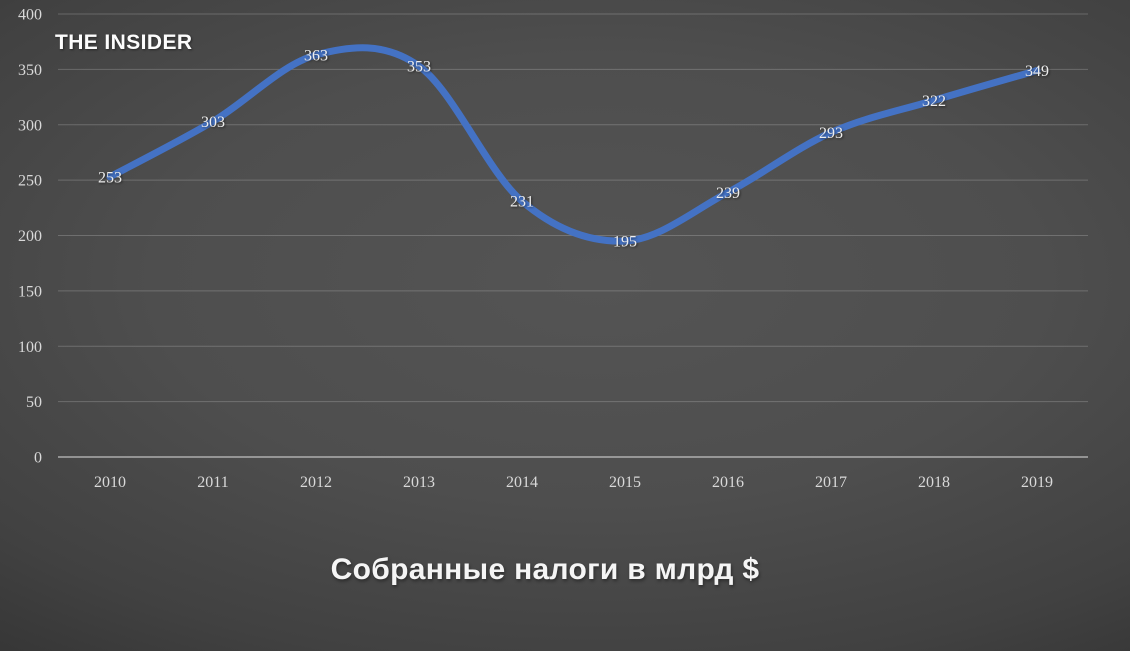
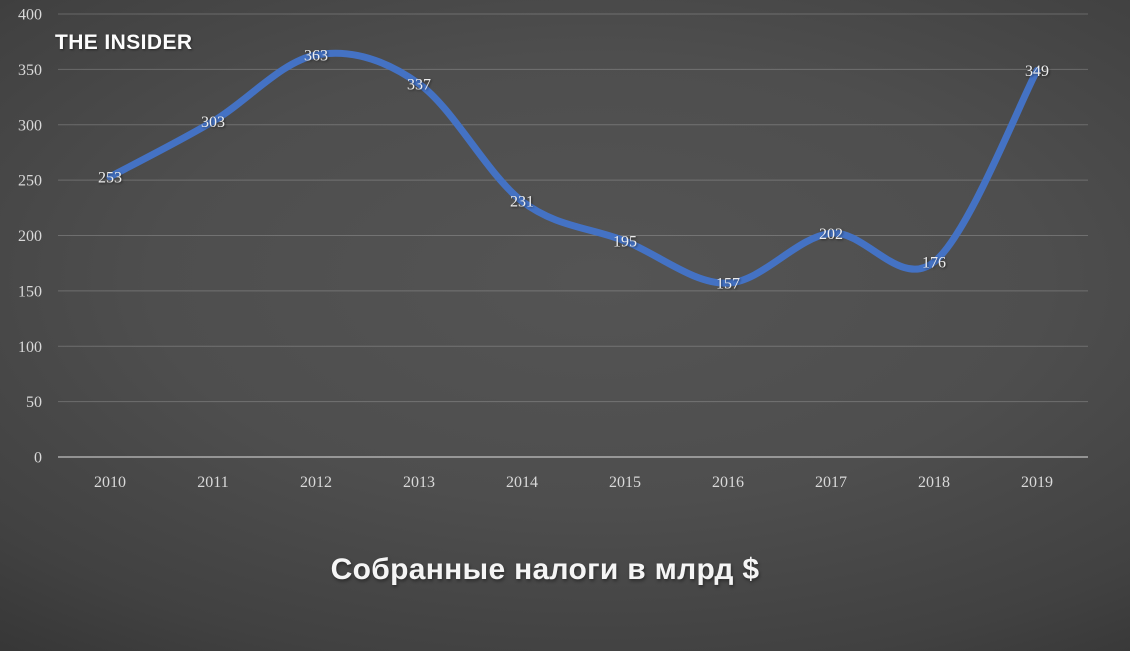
2013: 353 -> 337
2016: 239 -> 157
2017: 293 -> 202
2018: 322 -> 176
